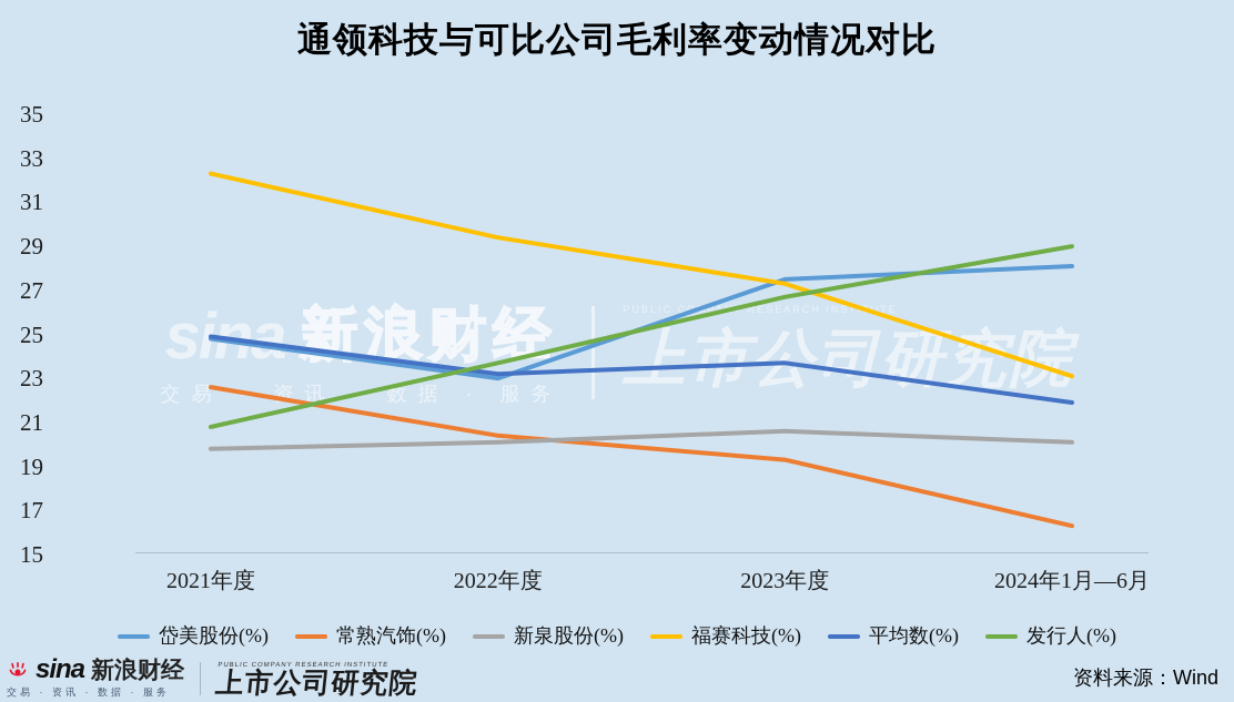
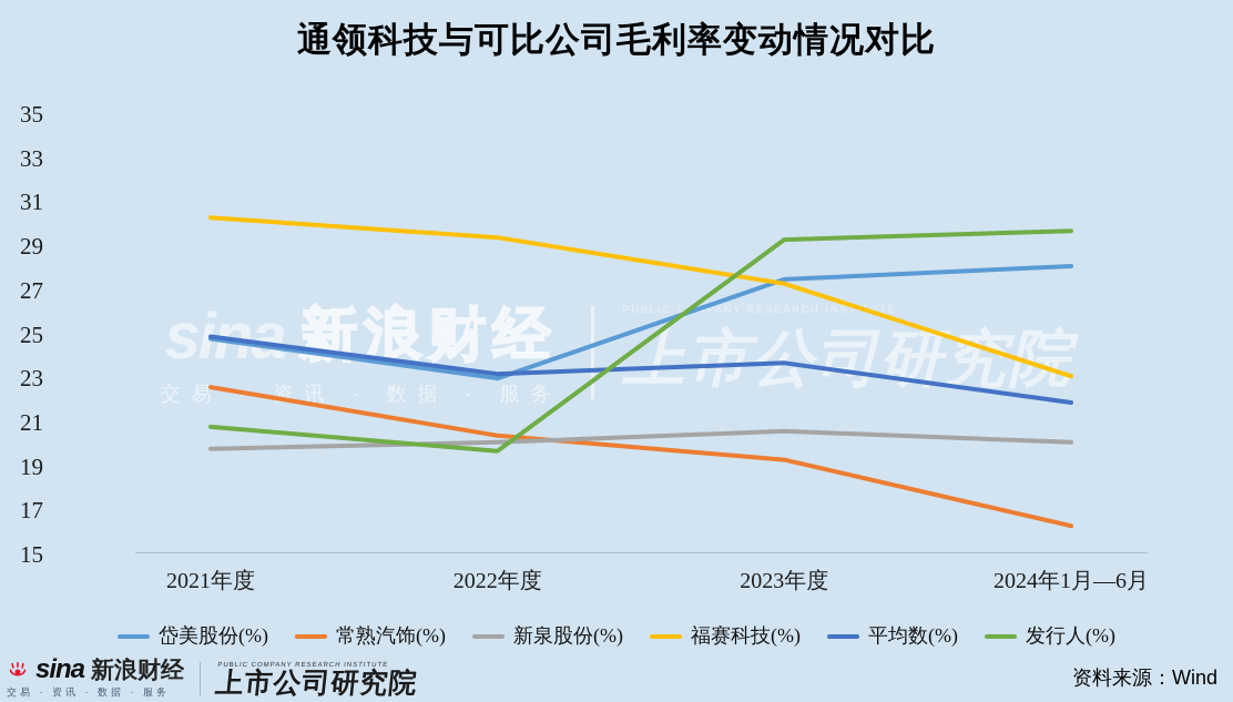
福赛科技(%)/2021年度: 32.3 -> 30.3
发行人(%)/2022年度: 23.7 -> 19.7
发行人(%)/2023年度: 26.7 -> 29.3
发行人(%)/2024年1月—6月: 29.0 -> 29.7
